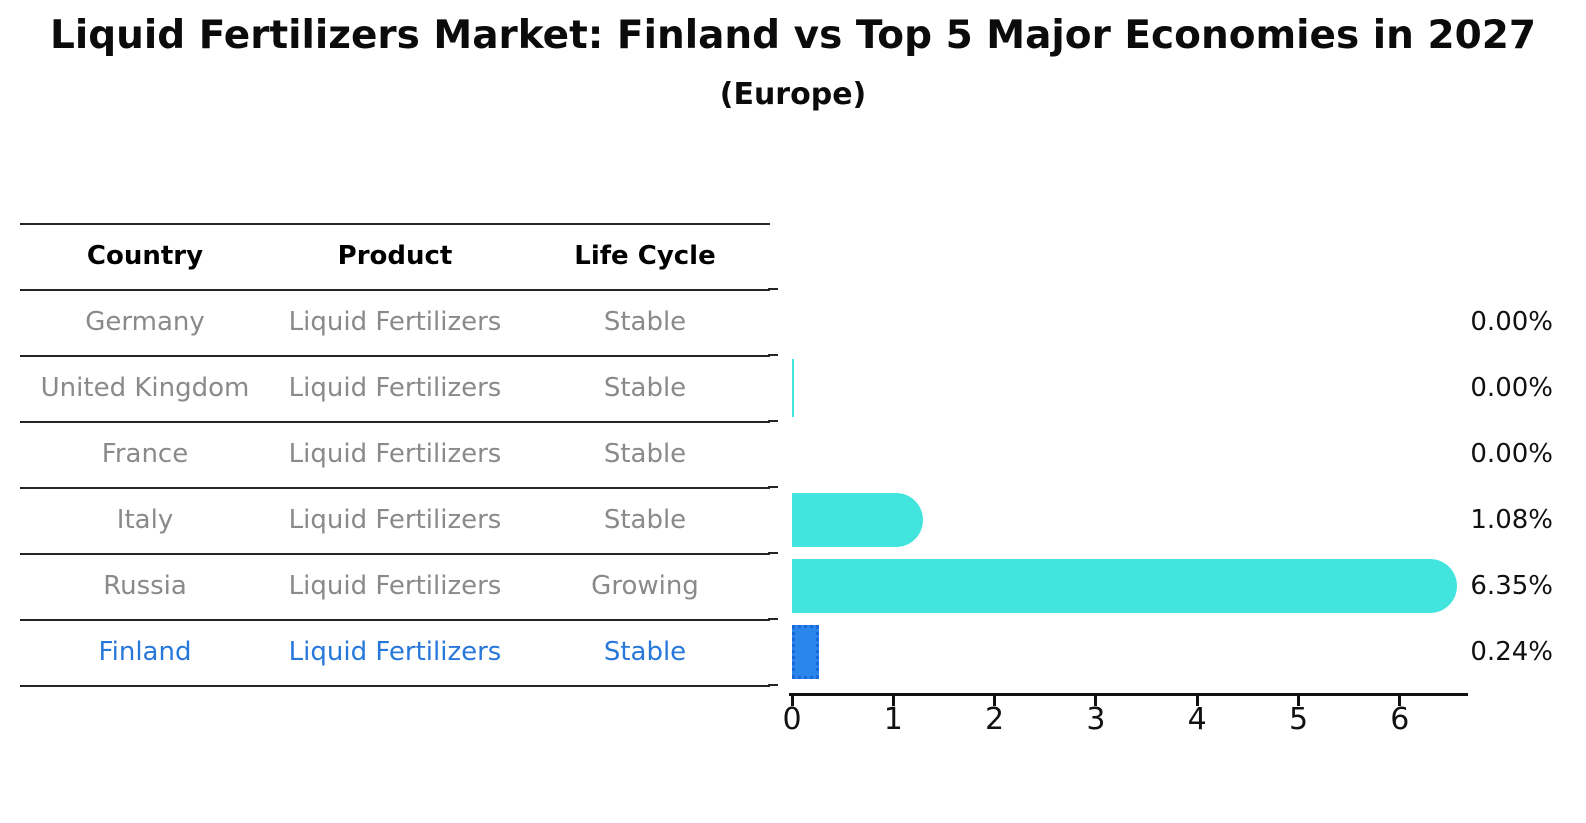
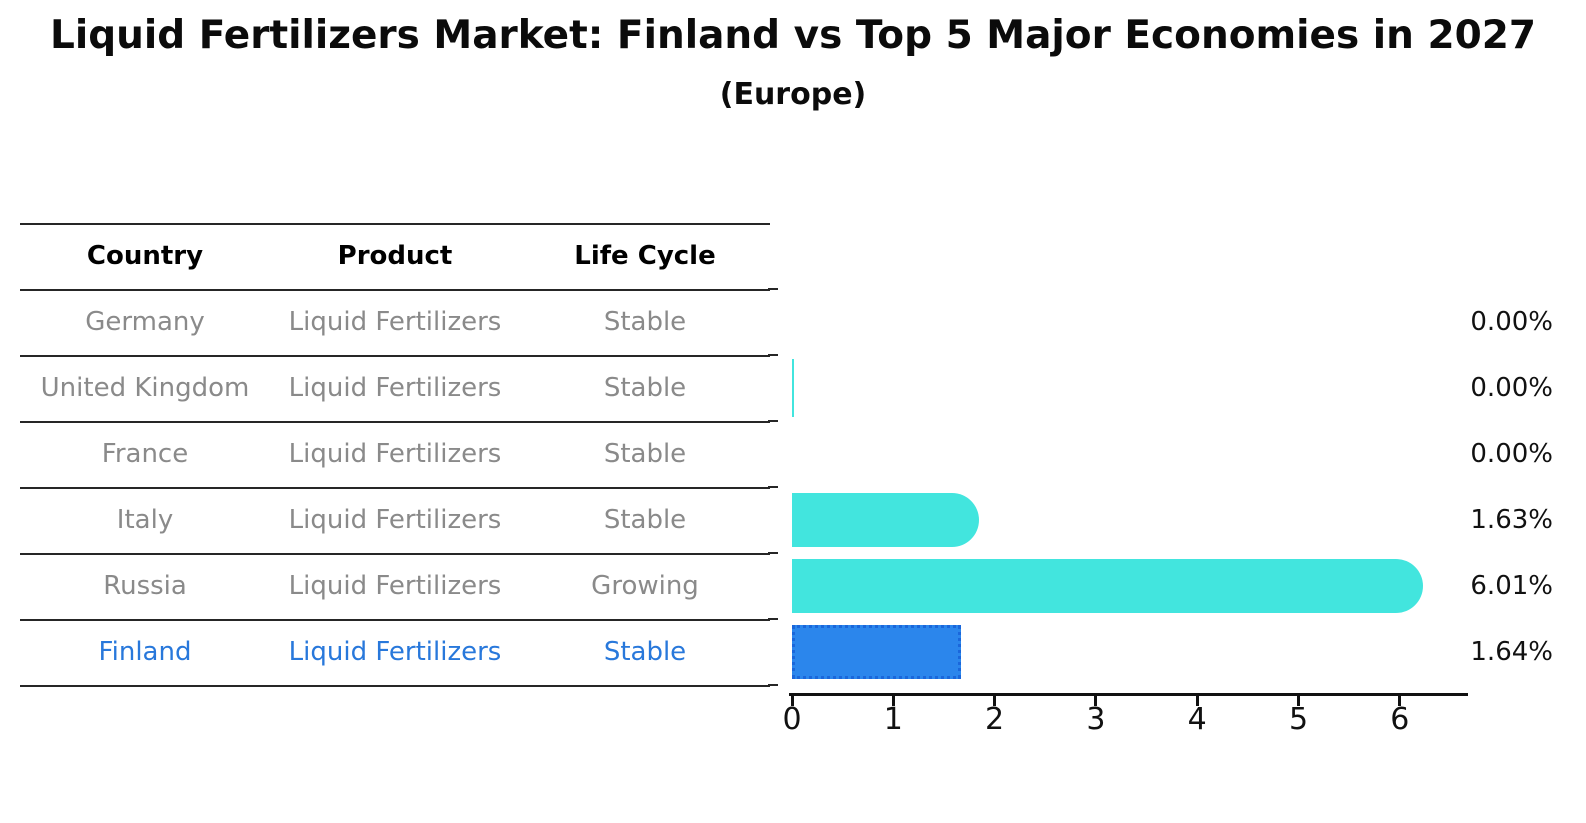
Italy: 1.08% -> 1.63%
Russia: 6.35% -> 6.01%
Finland: 0.24% -> 1.64%
